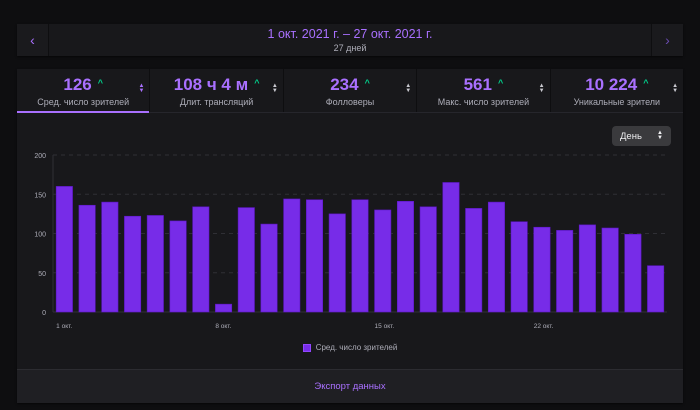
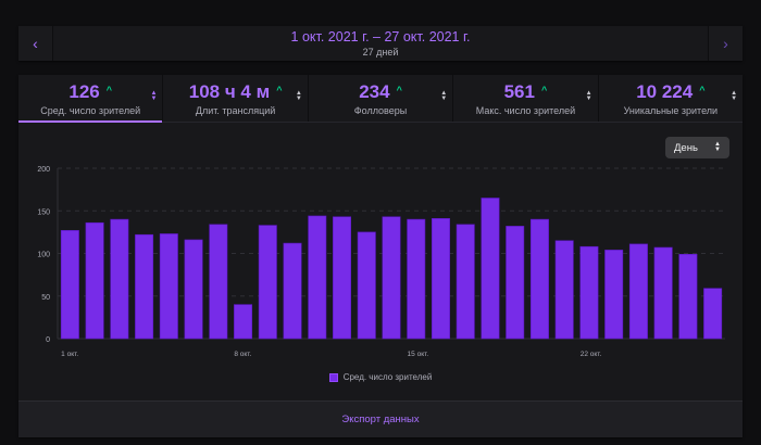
1 окт.: 160 -> 130
8 окт.: 10 -> 40
15 окт.: 130 -> 140
